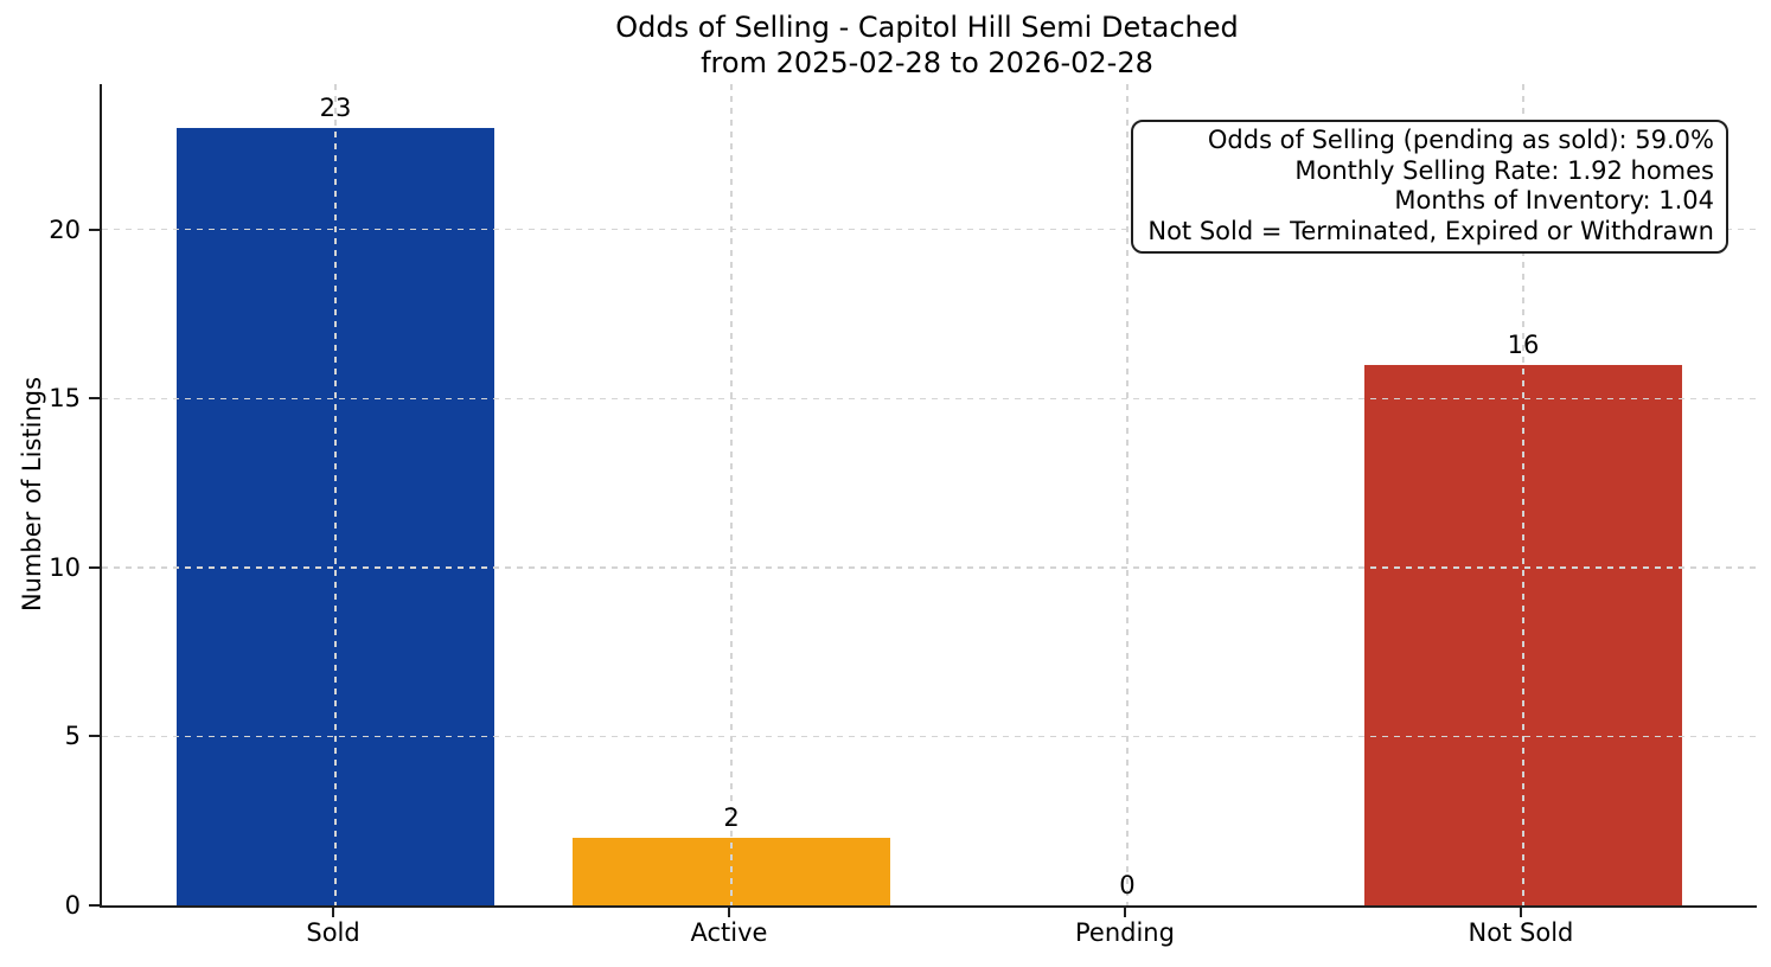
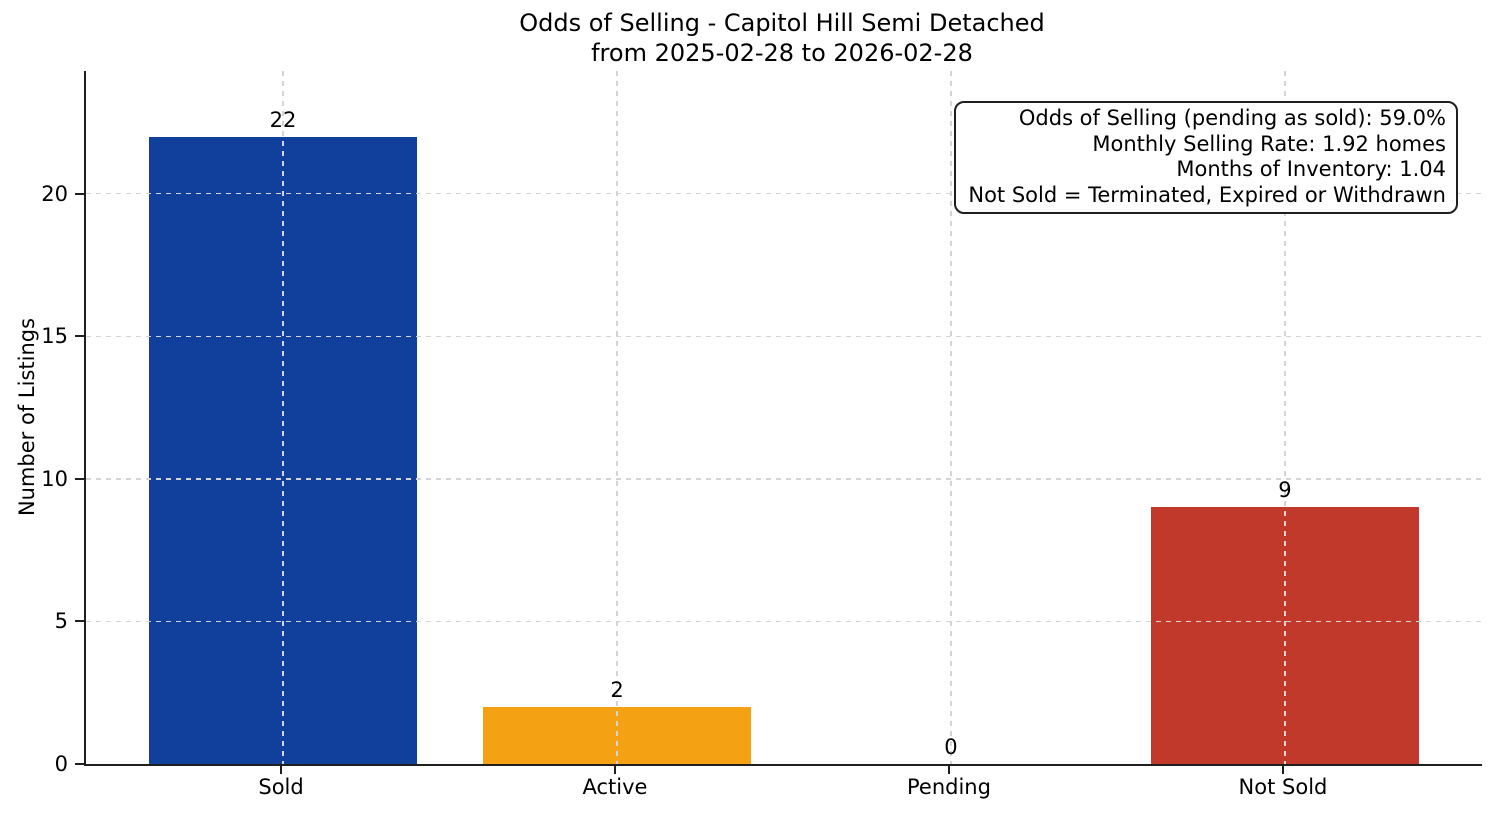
Sold: 23 -> 22
Not Sold: 16 -> 9
